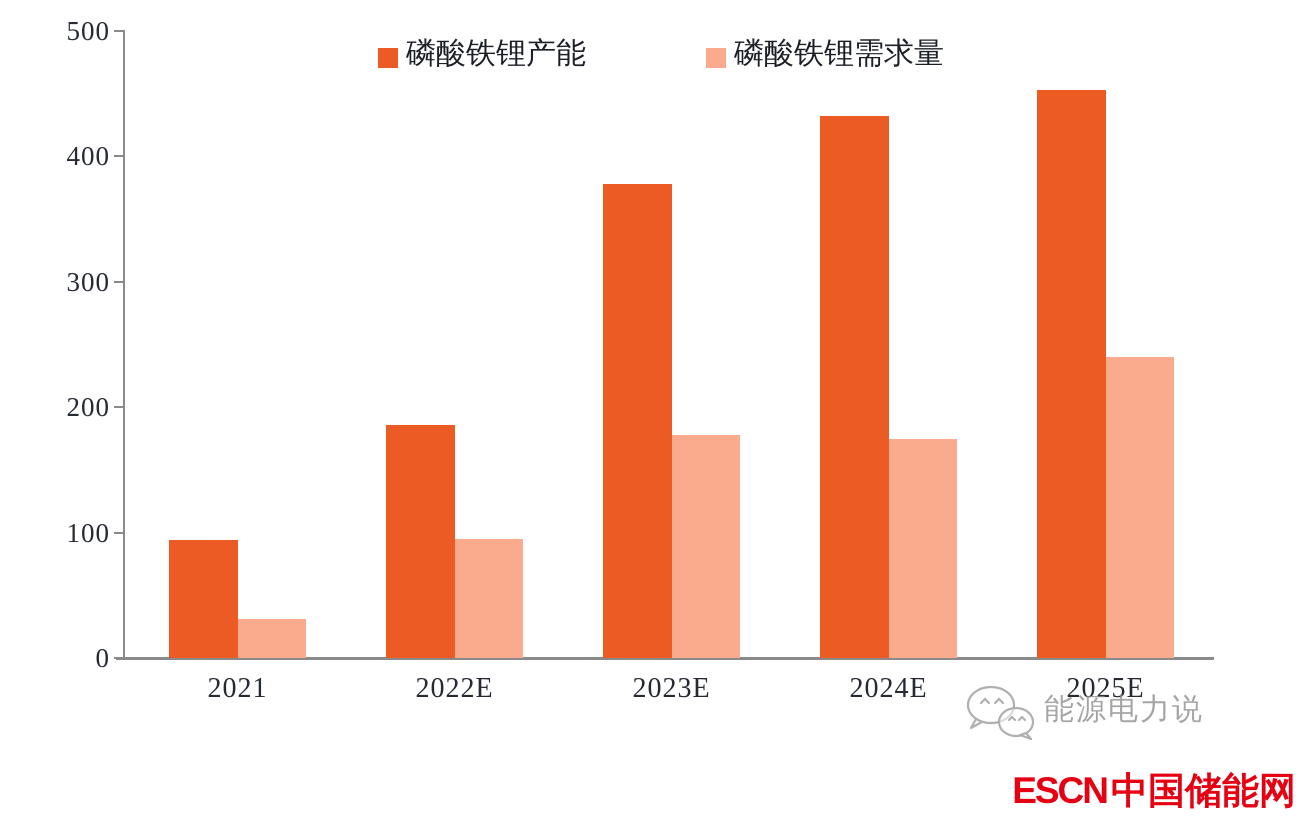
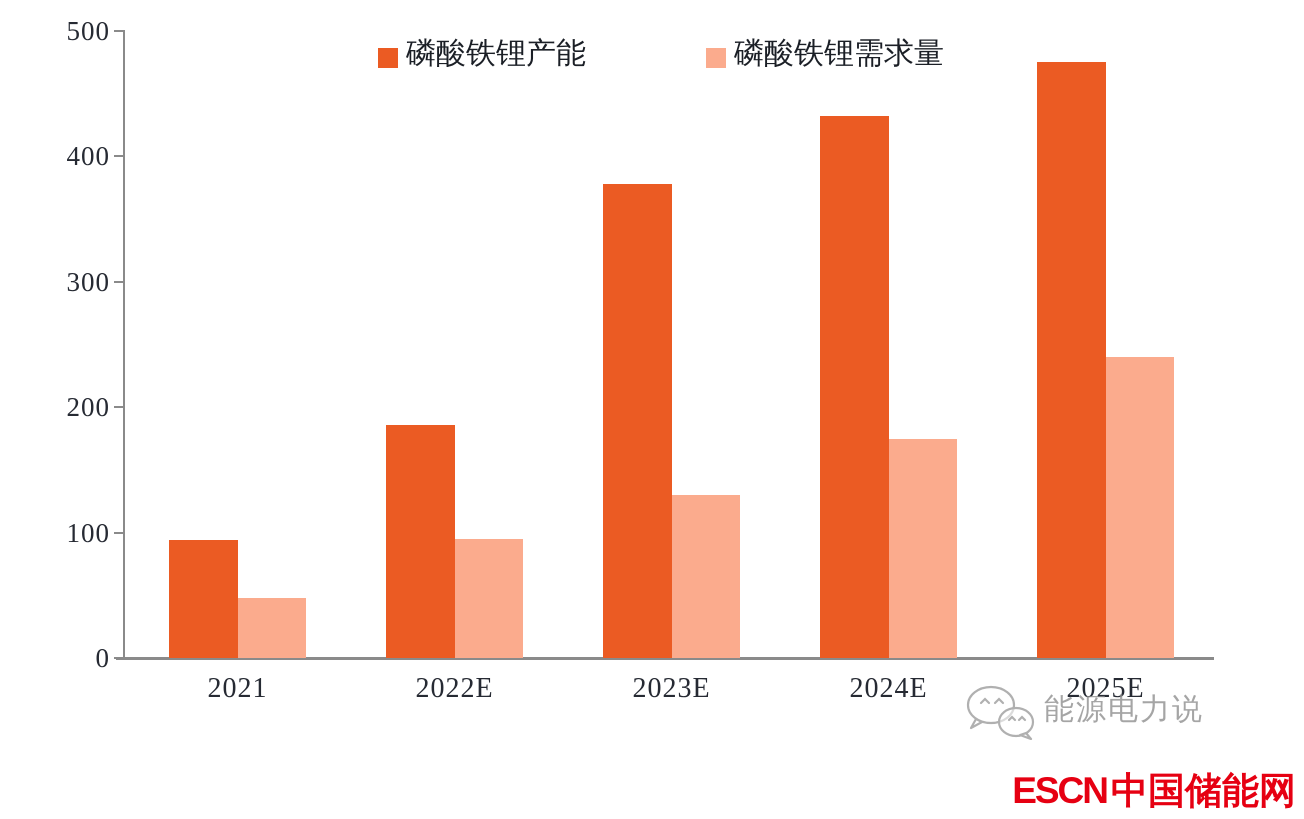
磷酸铁锂需求量/2021: 31 -> 48
磷酸铁锂需求量/2023E: 178 -> 130
磷酸铁锂产能/2025E: 453 -> 475
